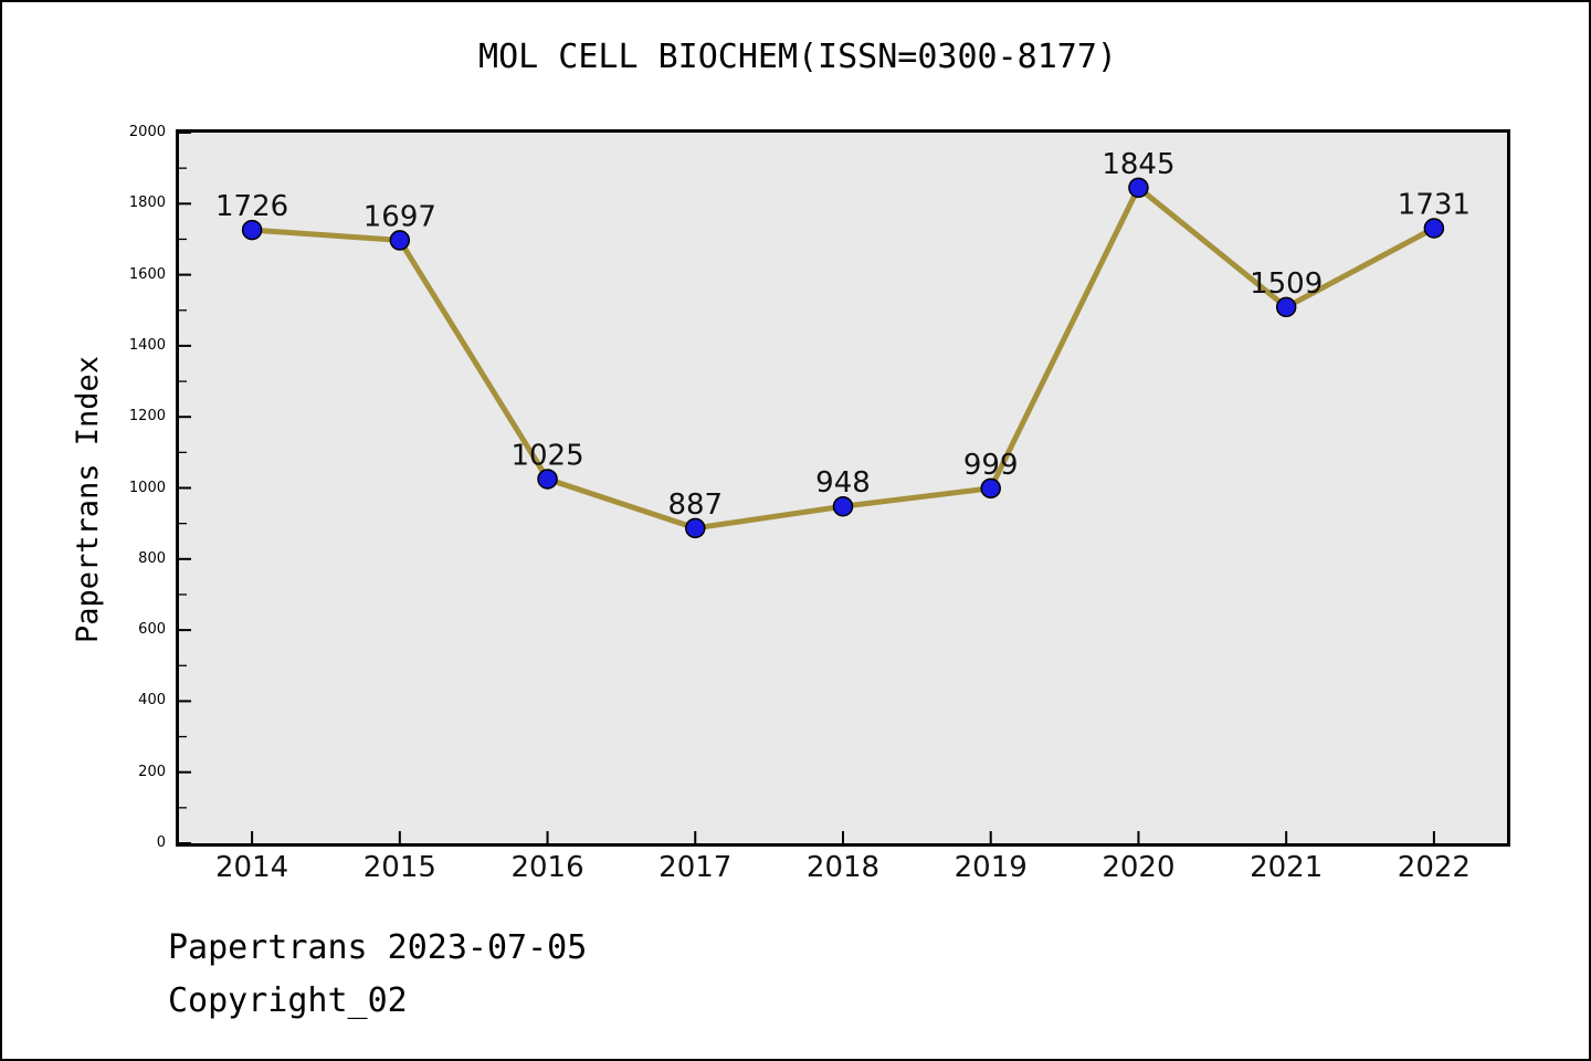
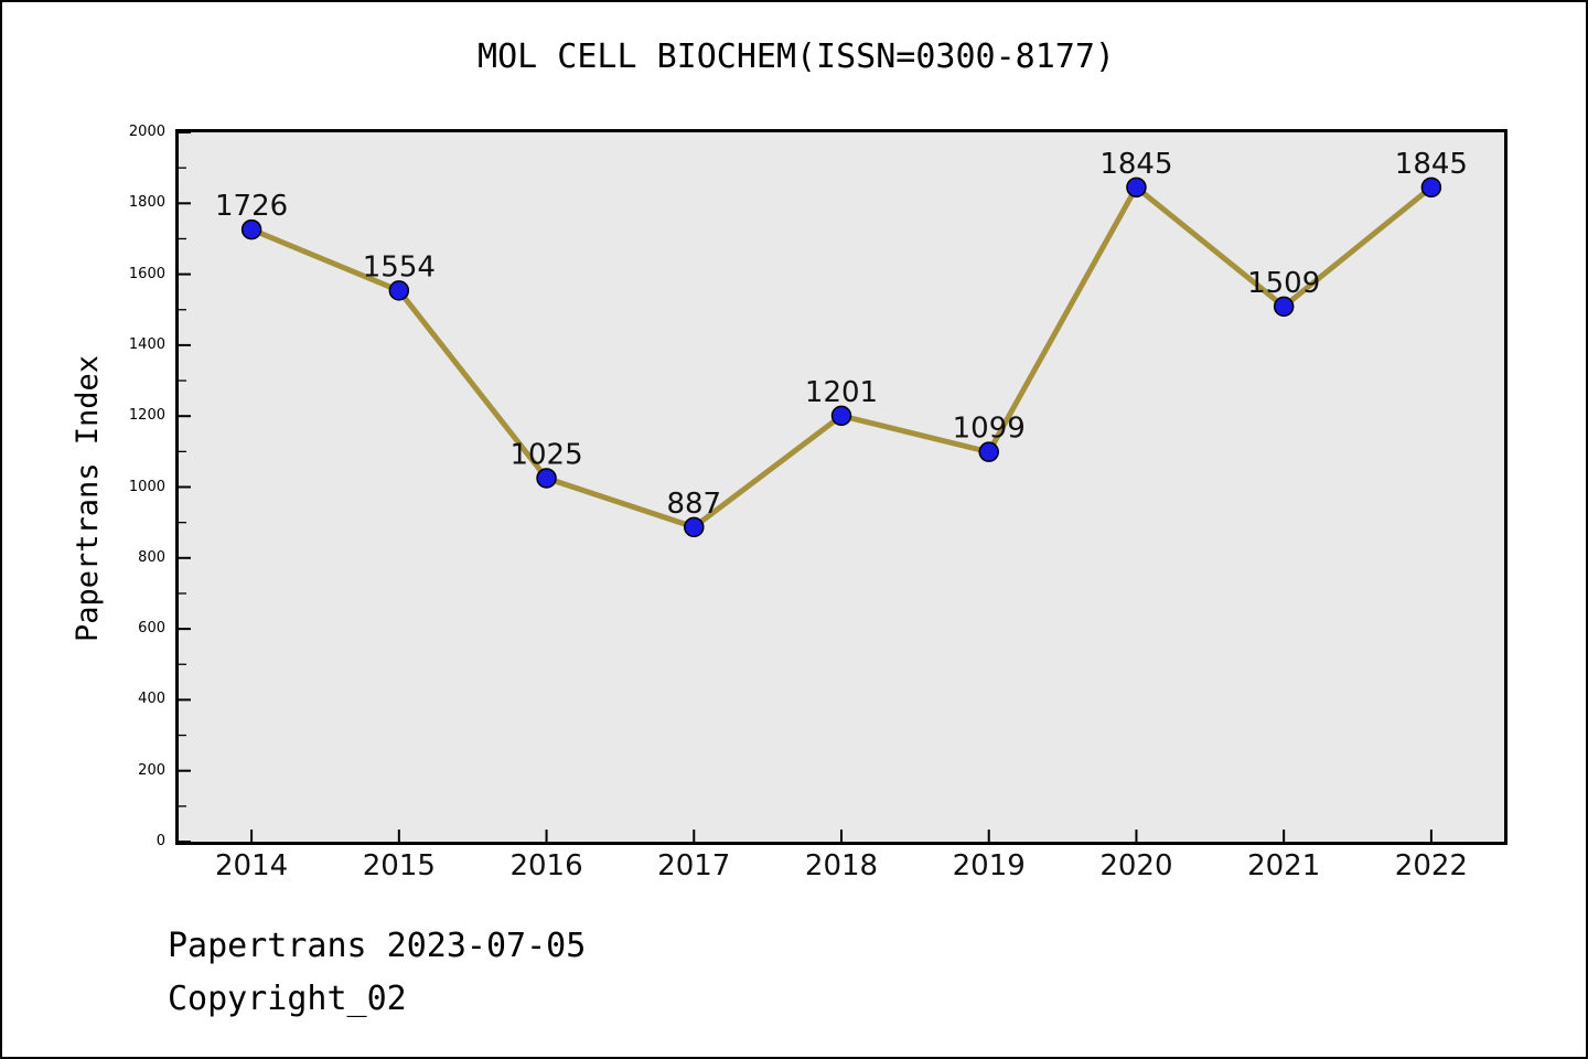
2015: 1697 -> 1554
2018: 948 -> 1201
2019: 999 -> 1099
2022: 1731 -> 1845
